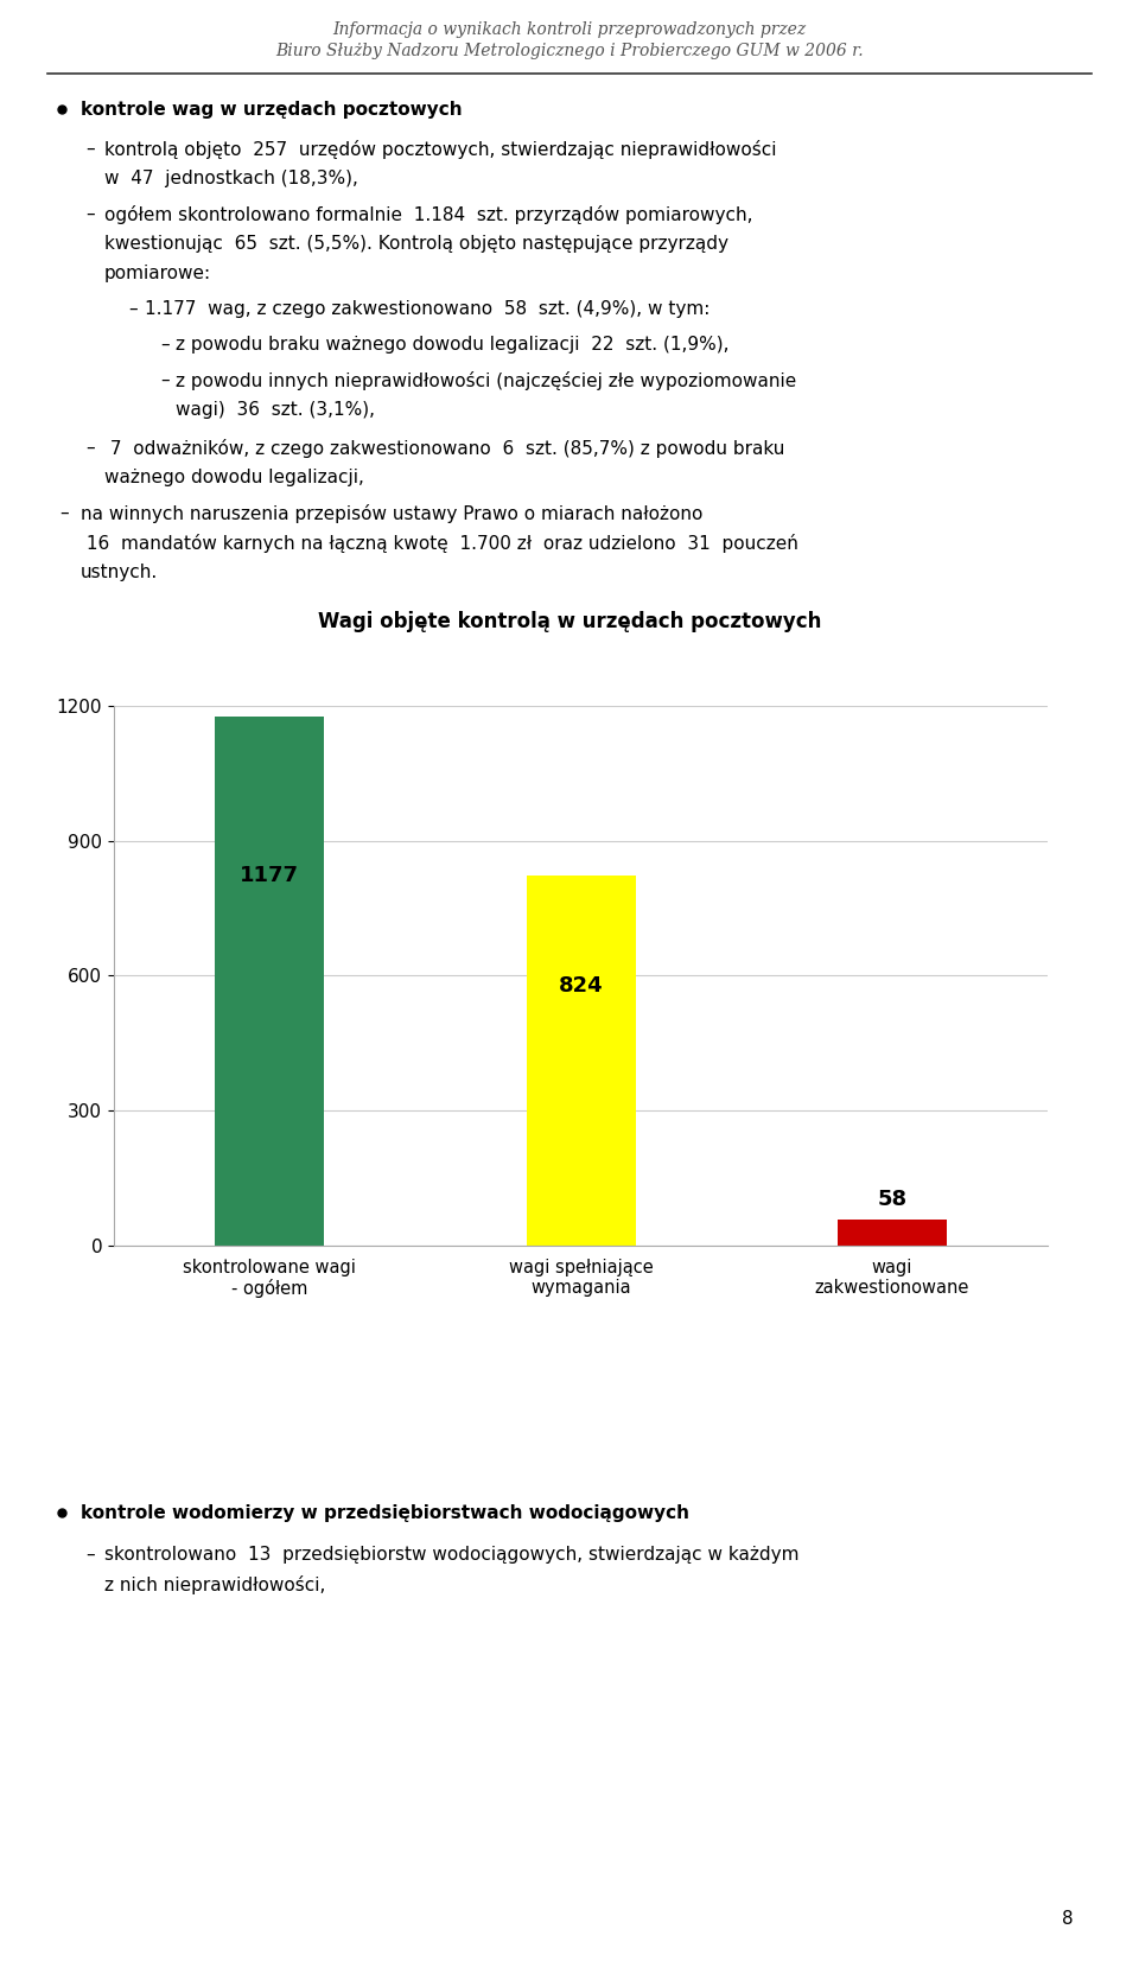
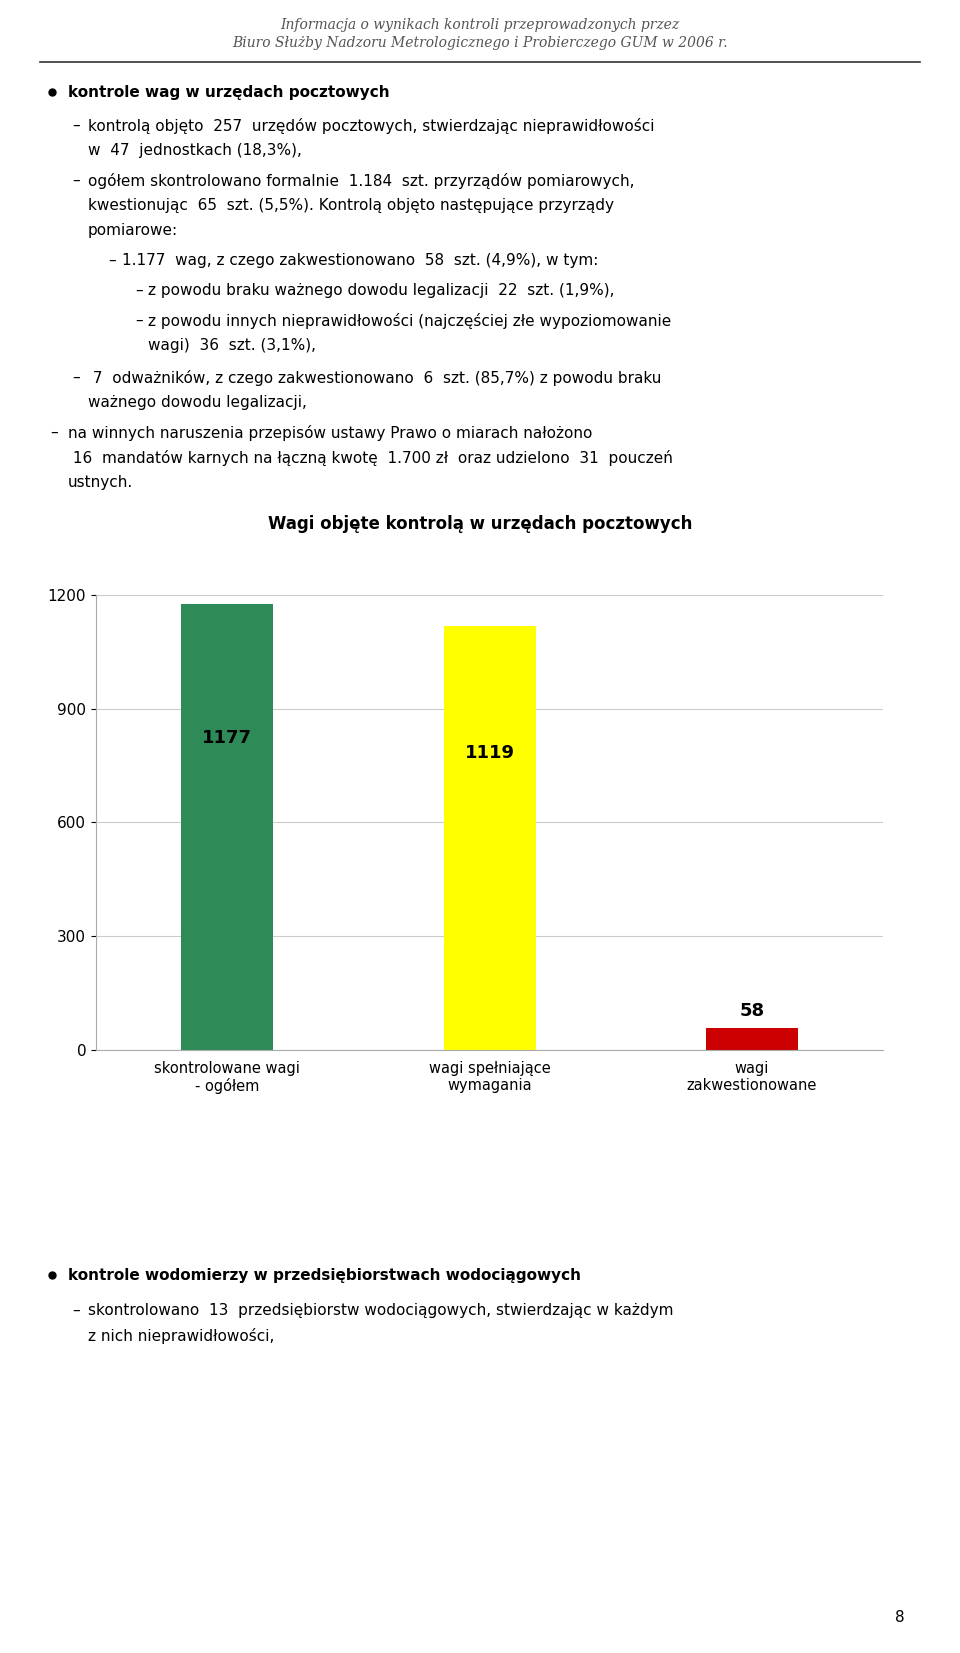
wagi spełniające wymagania: 824 -> 1119
